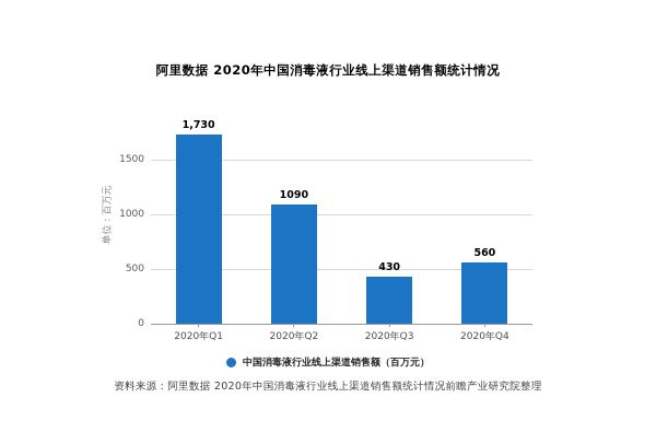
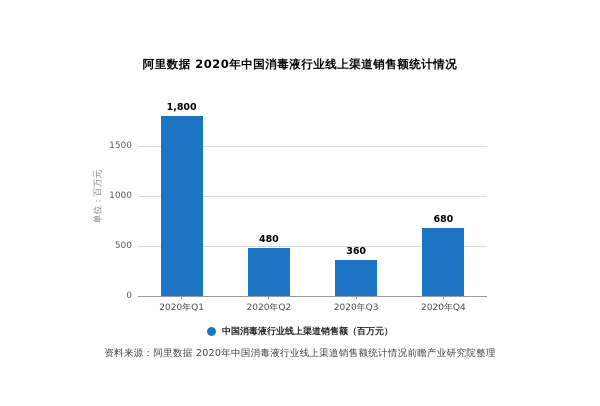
2020年Q1: 1,730 -> 1,800
2020年Q2: 1090 -> 480
2020年Q3: 430 -> 360
2020年Q4: 560 -> 680
